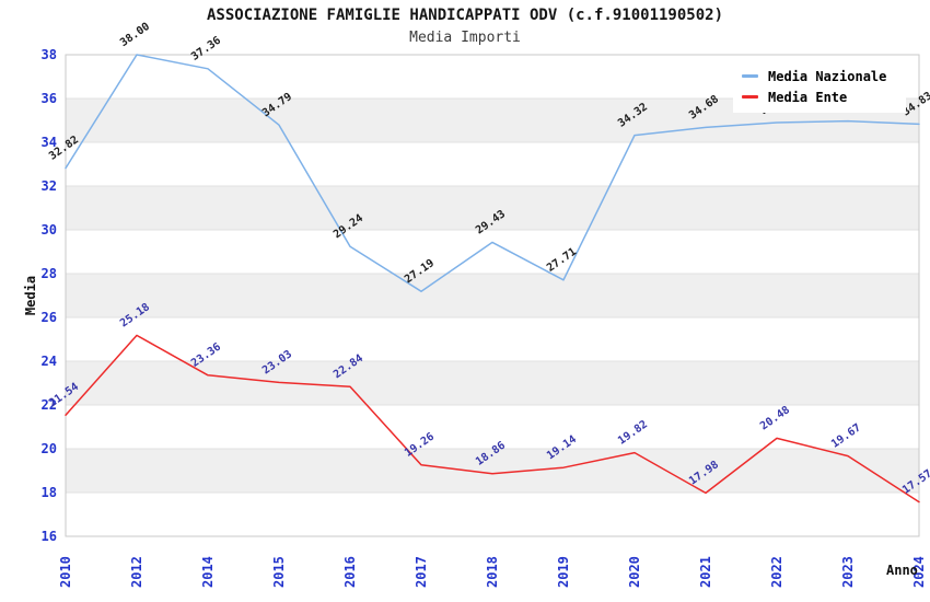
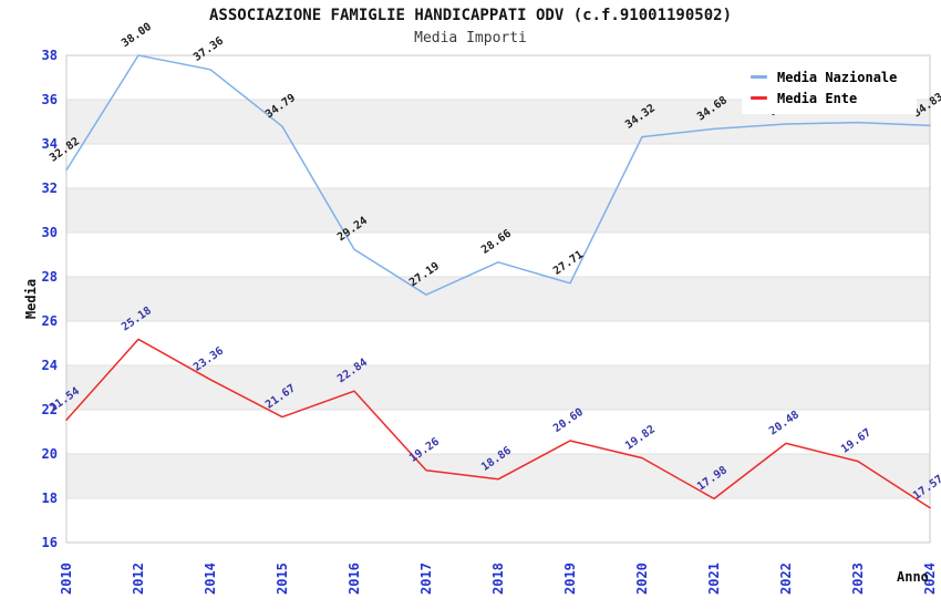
Media Ente/2015: 23.03 -> 21.67
Media Nazionale/2018: 29.43 -> 28.66
Media Ente/2019: 19.14 -> 20.60
